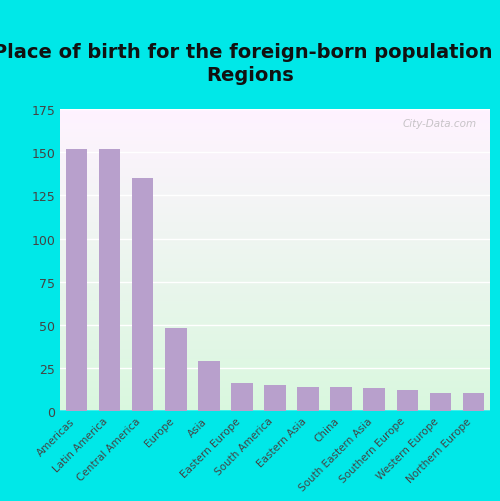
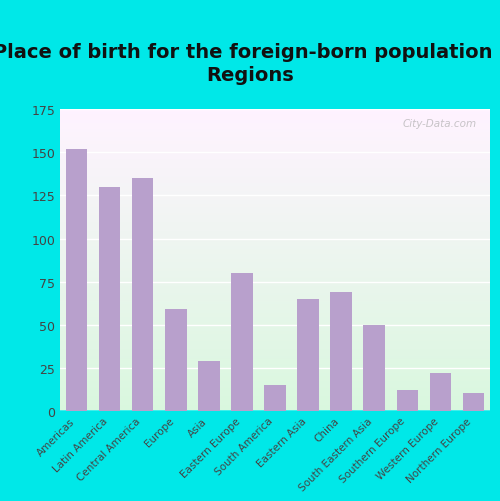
Latin America: 152 -> 130
Europe: 48 -> 59
Eastern Europe: 16 -> 80
Eastern Asia: 14 -> 65
China: 14 -> 69
South Eastern Asia: 13 -> 50
Western Europe: 10 -> 22
